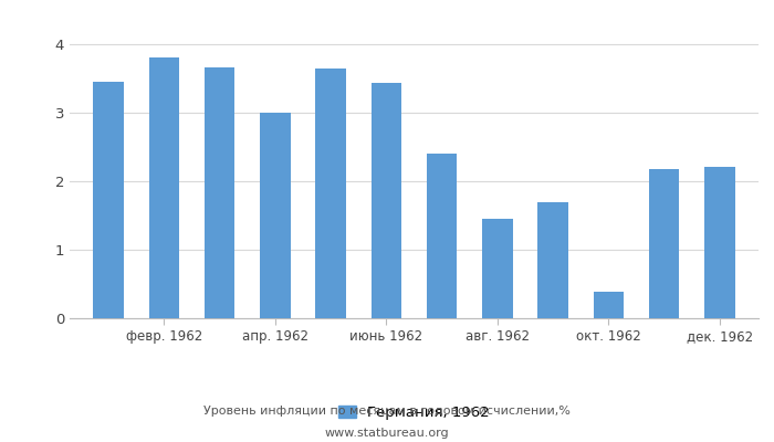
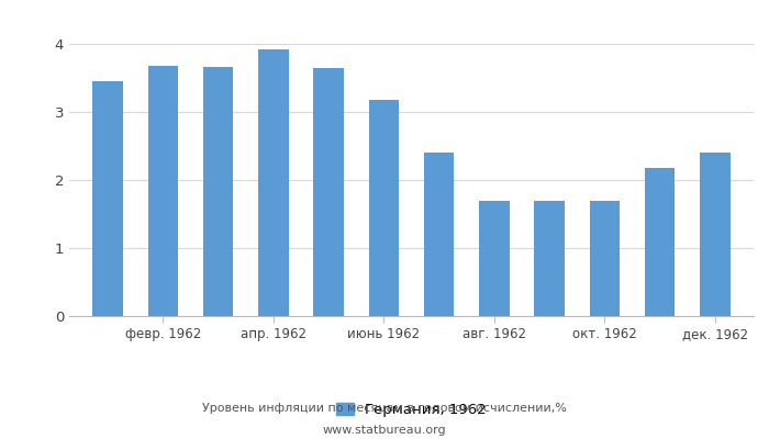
февр. 1962: 3.82 -> 3.68
апр. 1962: 3.00 -> 3.93
июнь 1962: 3.44 -> 3.18
авг. 1962: 1.46 -> 1.69
окт. 1962: 0.38 -> 1.69
дек. 1962: 2.22 -> 2.41
